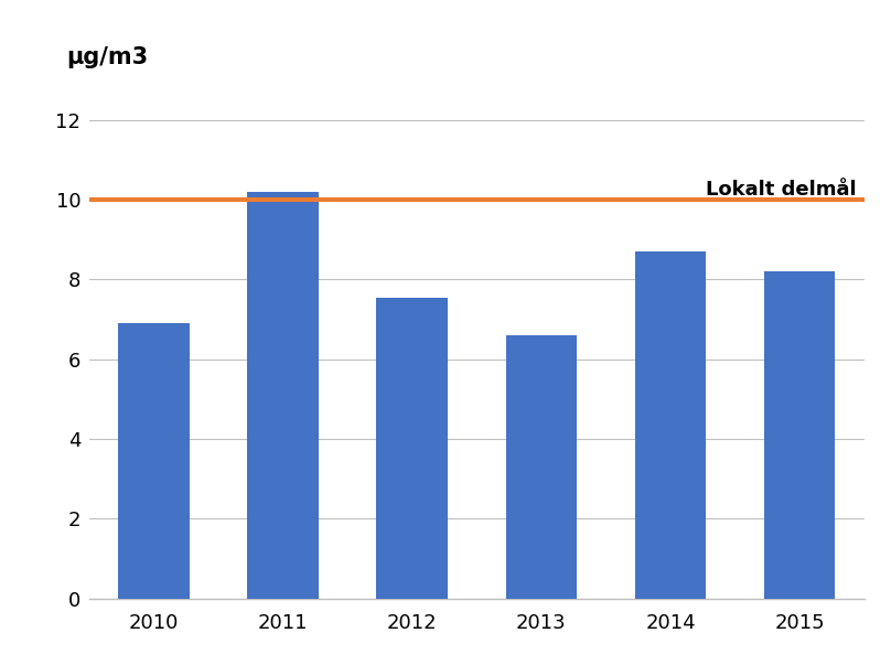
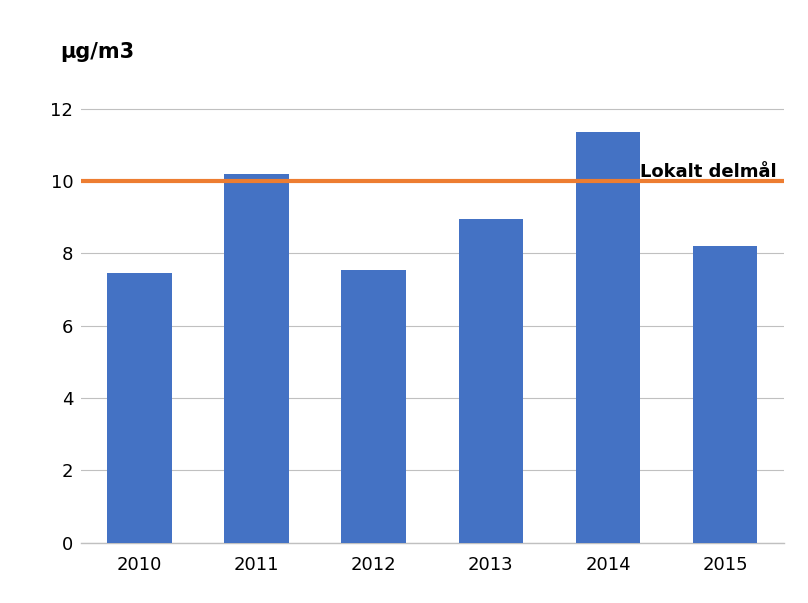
2010: 6.90 -> 7.45
2013: 6.60 -> 8.95
2014: 8.70 -> 11.35
